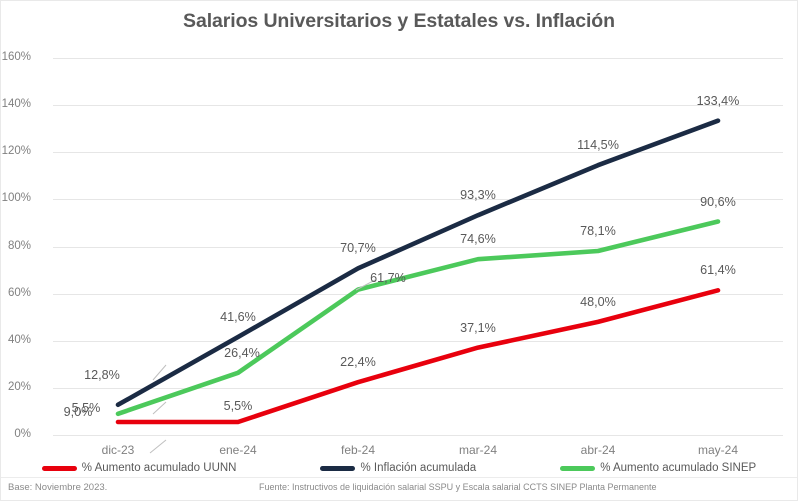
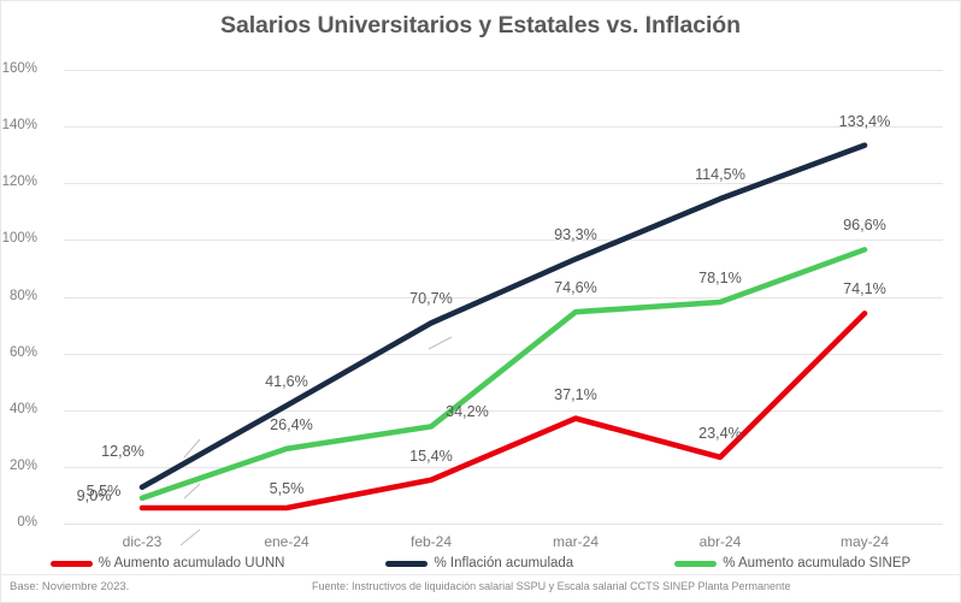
% Aumento acumulado UUNN/feb-24: 22,4% -> 15,4%
% Aumento acumulado SINEP/feb-24: 61,7% -> 34,2%
% Aumento acumulado UUNN/abr-24: 48,0% -> 23,4%
% Aumento acumulado UUNN/may-24: 61,4% -> 74,1%
% Aumento acumulado SINEP/may-24: 90,6% -> 96,6%
